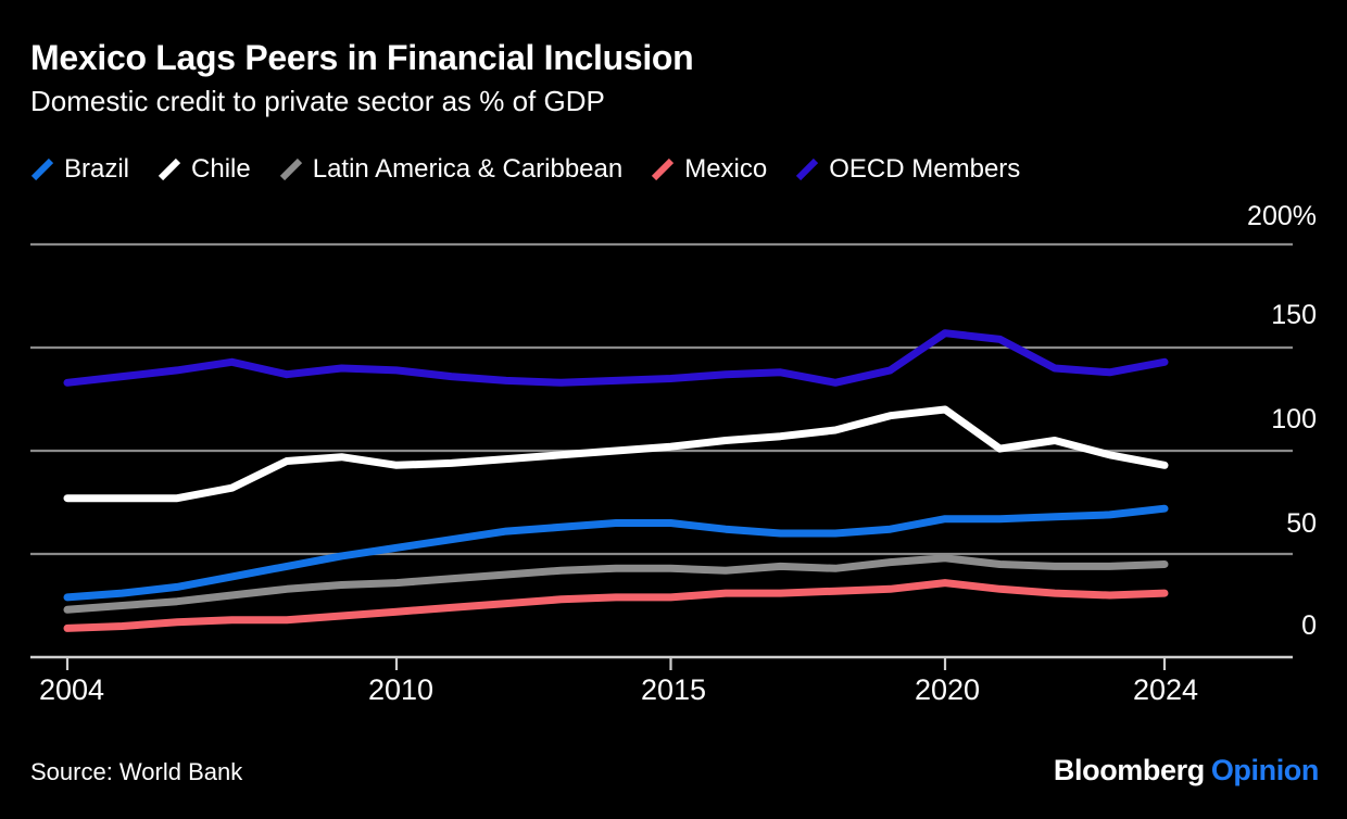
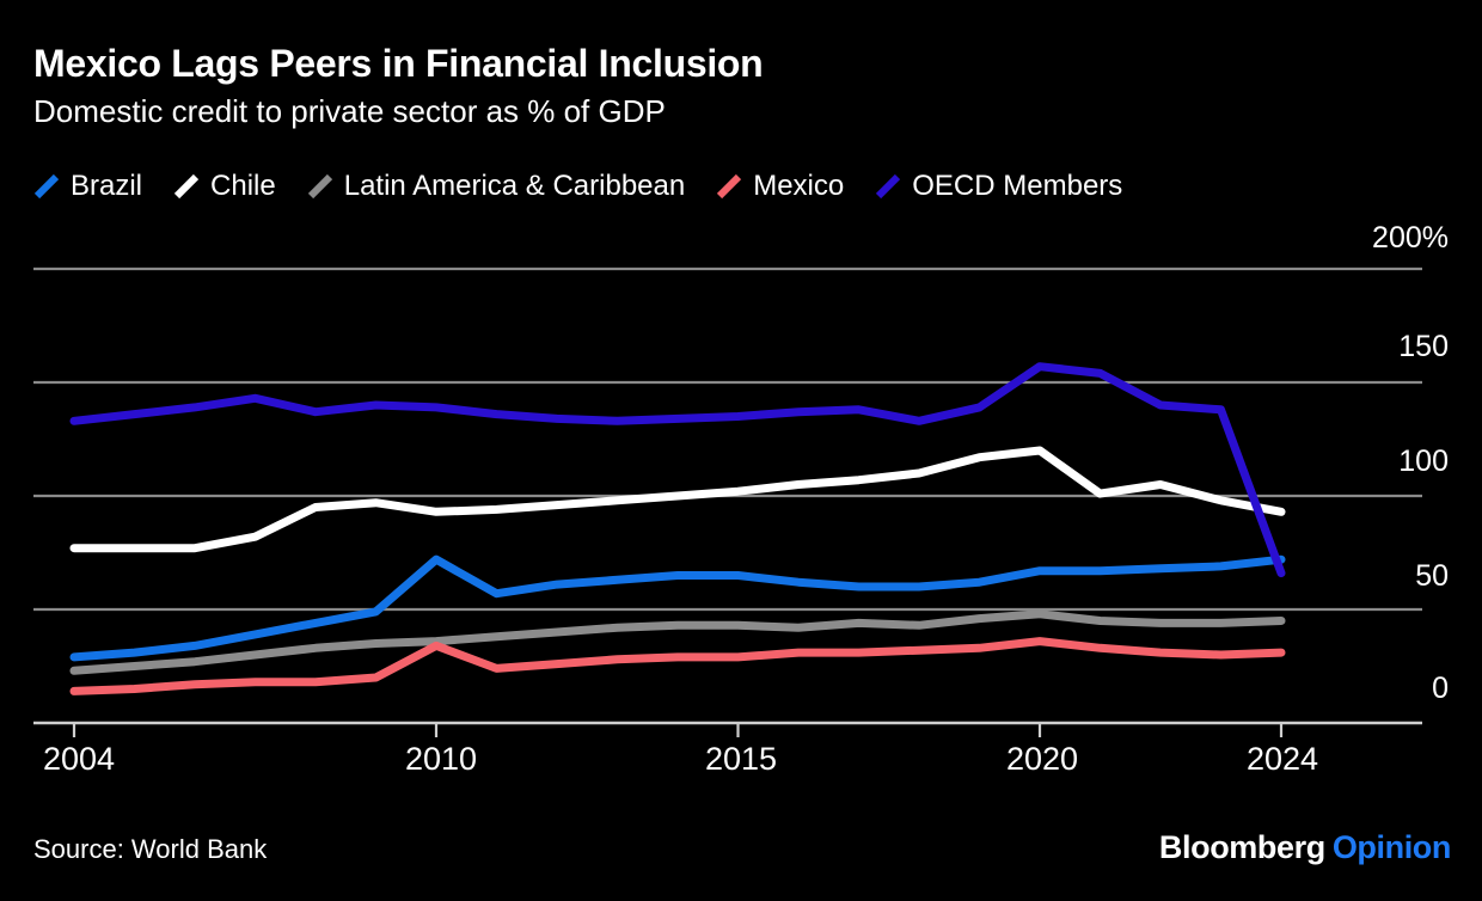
Brazil/2010: 53% -> 72%
Mexico/2010: 22% -> 34%
OECD Members/2024: 143% -> 66%
